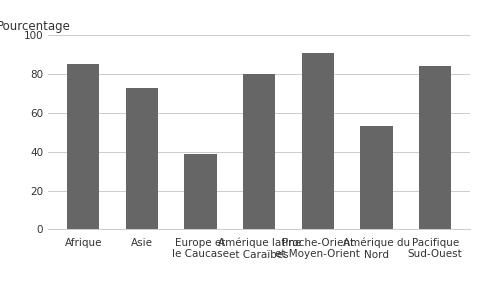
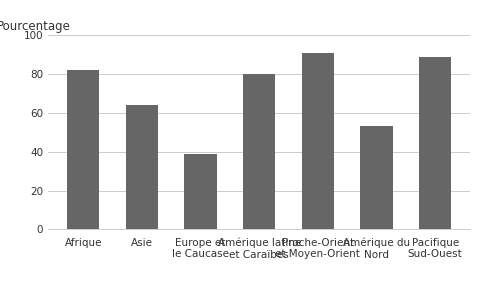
Afrique: 85 -> 82
Asie: 73 -> 64
Pacifique Sud-Ouest: 84 -> 89
